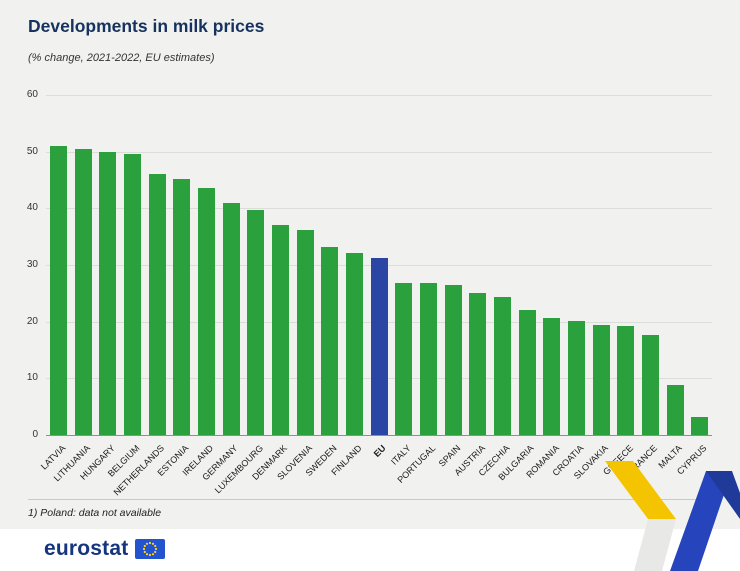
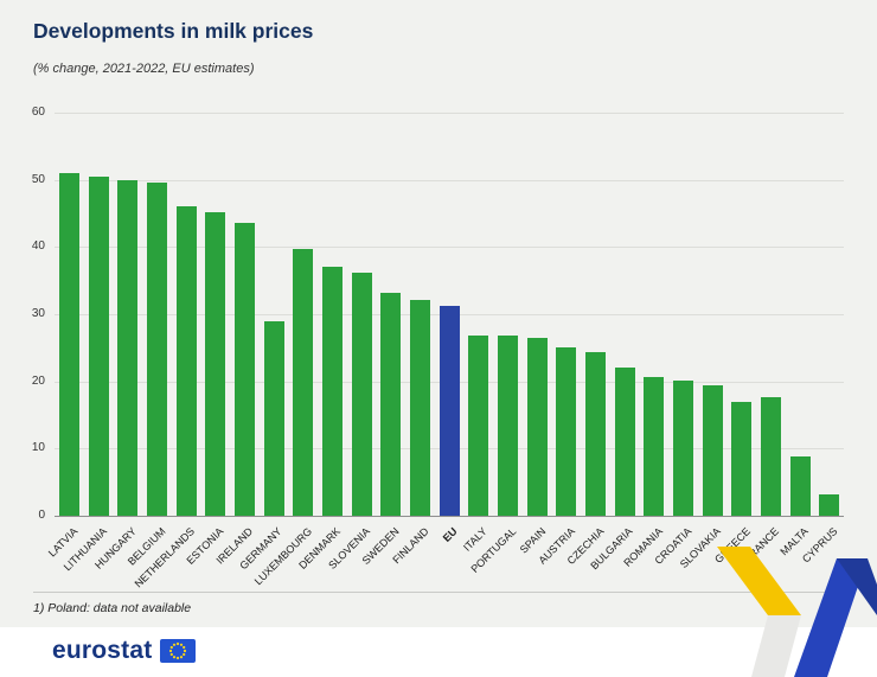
GERMANY: 41 -> 29
GREECE: 19 -> 17
